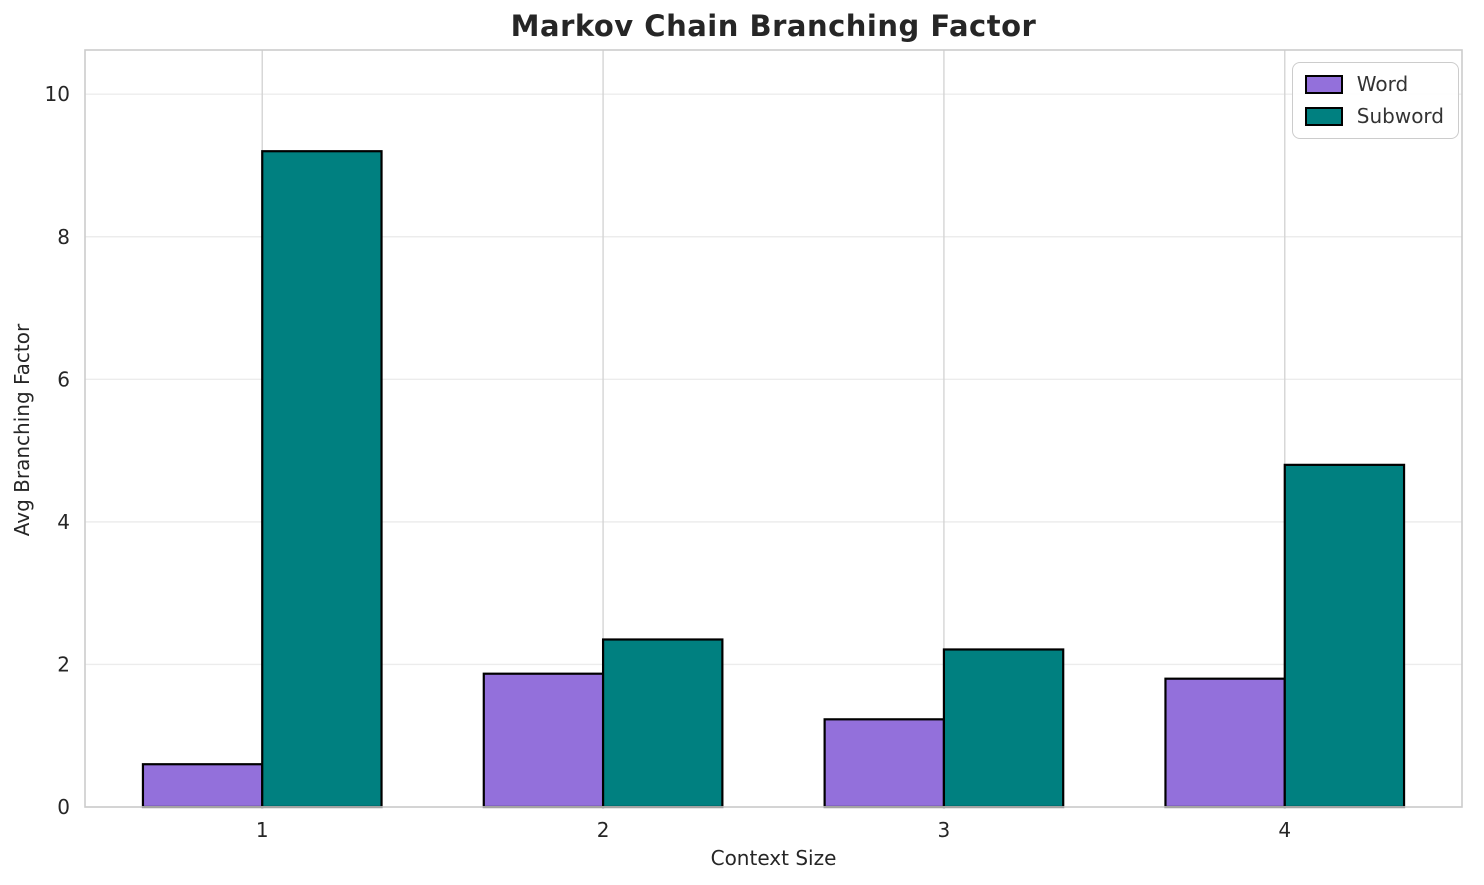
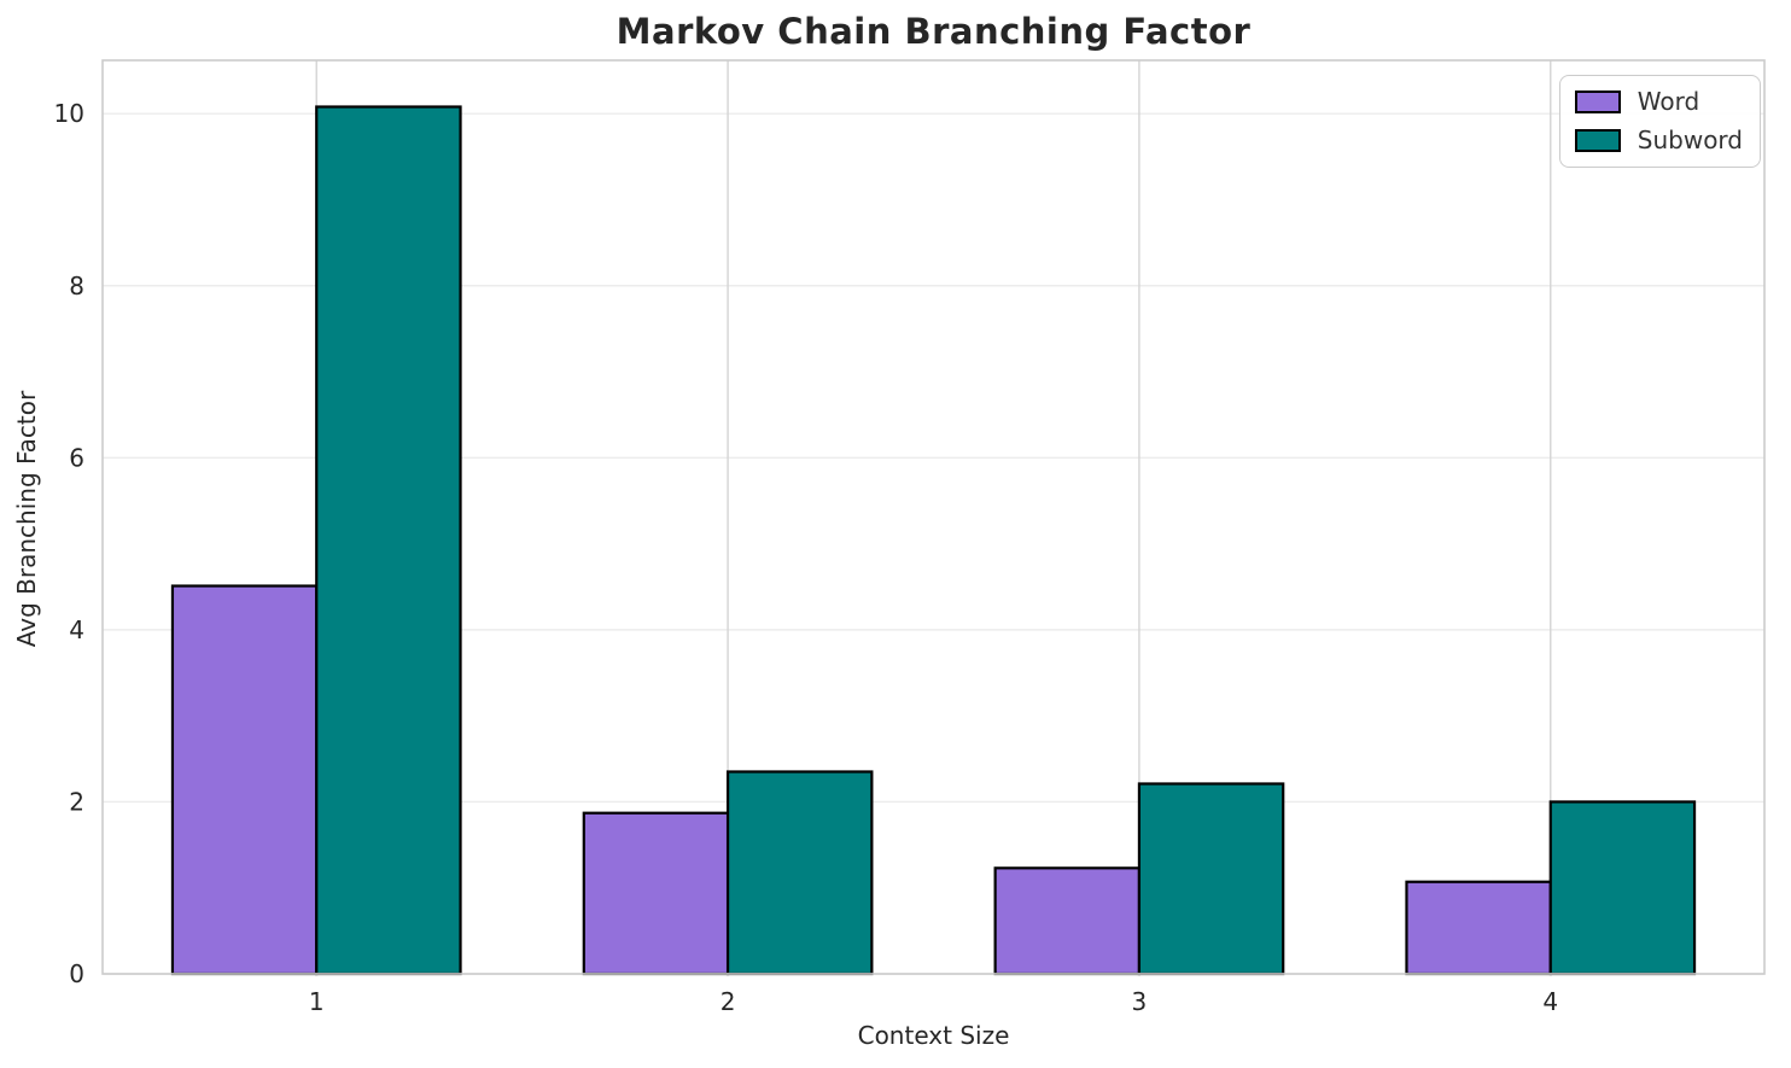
Word/1: 0.6 -> 4.5
Subword/1: 9.2 -> 10.1
Word/4: 1.8 -> 1.1
Subword/4: 4.8 -> 2.0
